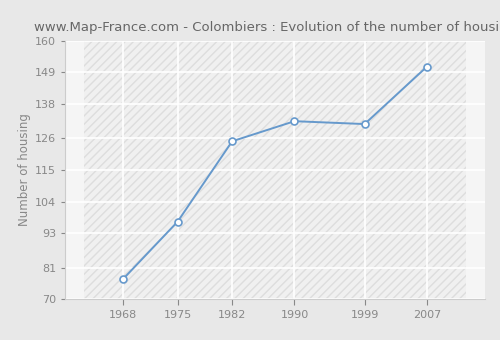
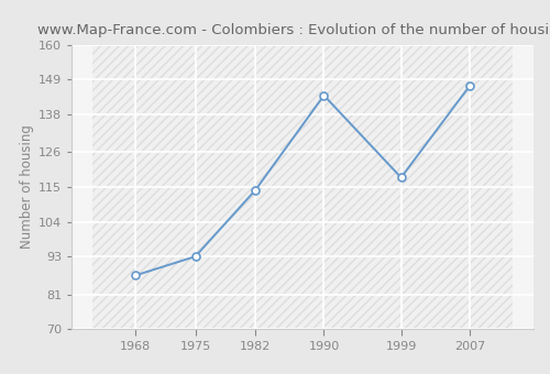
1968: 77 -> 87
1975: 97 -> 93
1982: 125 -> 114
1990: 132 -> 144
1999: 131 -> 118
2007: 151 -> 147
